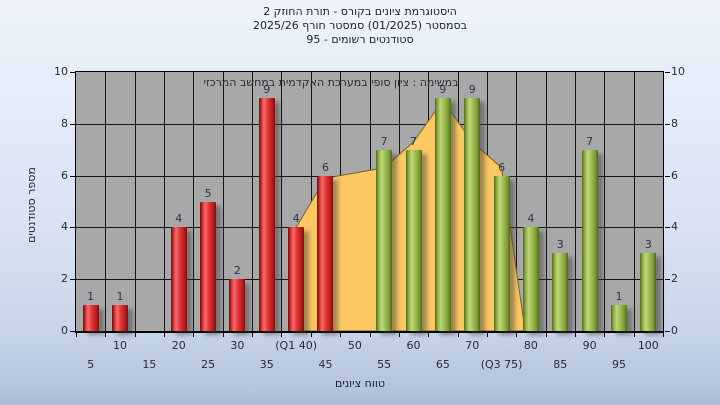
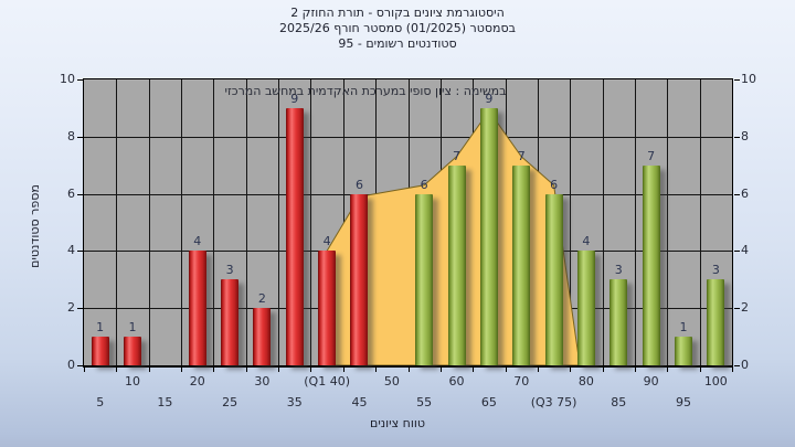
25: 5 -> 3
55: 7 -> 6
70: 9 -> 7
